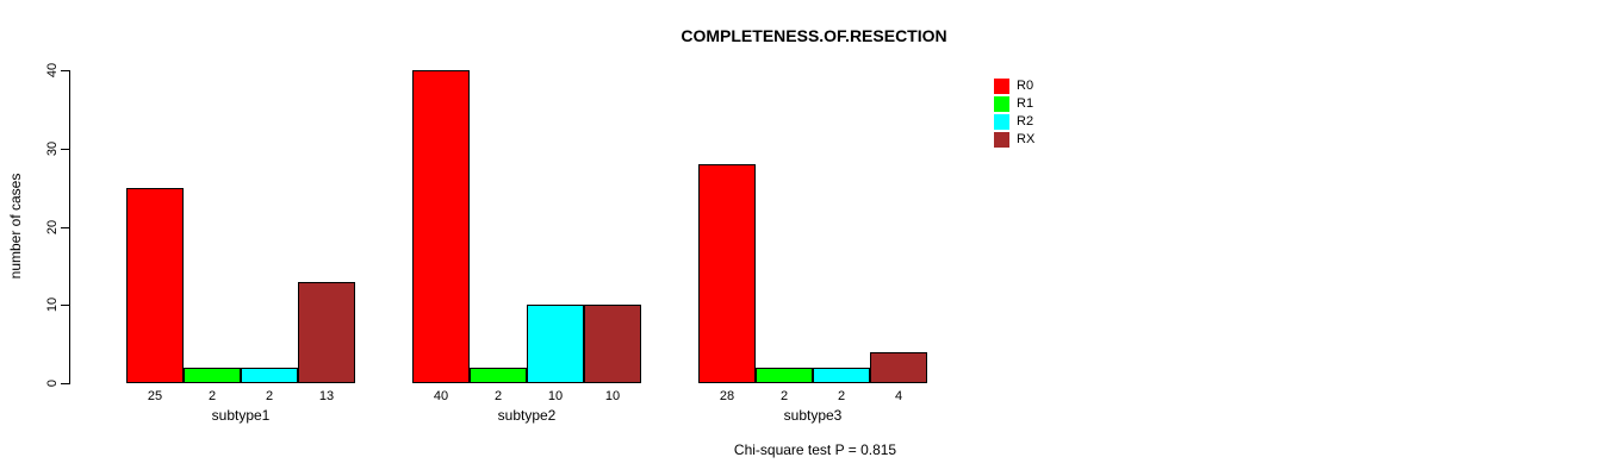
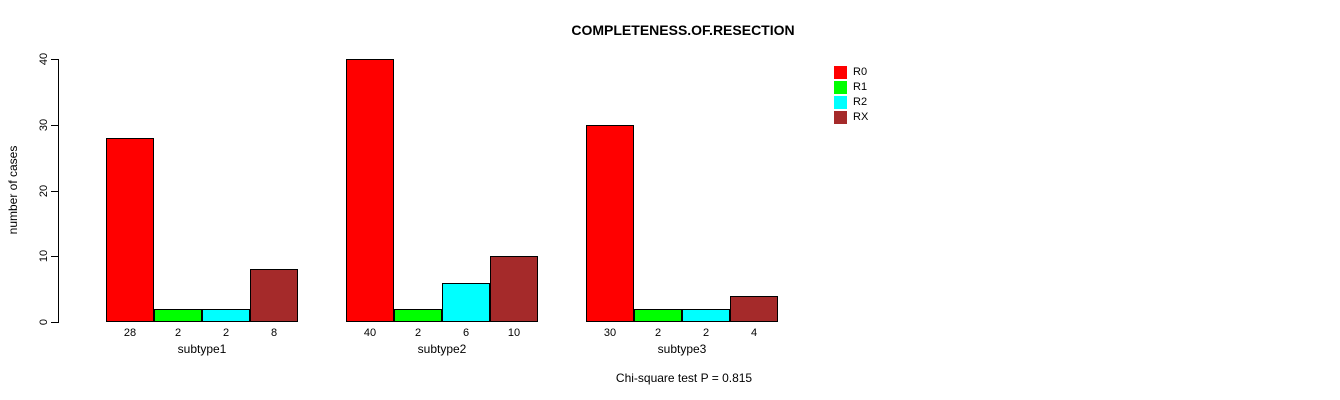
R0/subtype1: 25 -> 28
RX/subtype1: 13 -> 8
R2/subtype2: 10 -> 6
R0/subtype3: 28 -> 30
